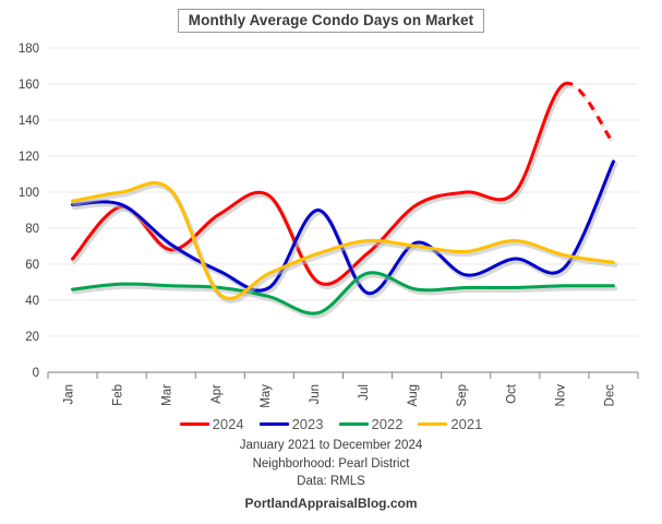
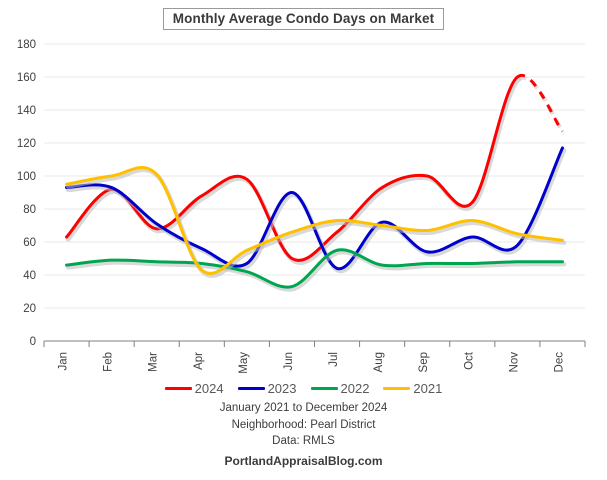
2024/Oct: 100 -> 84
